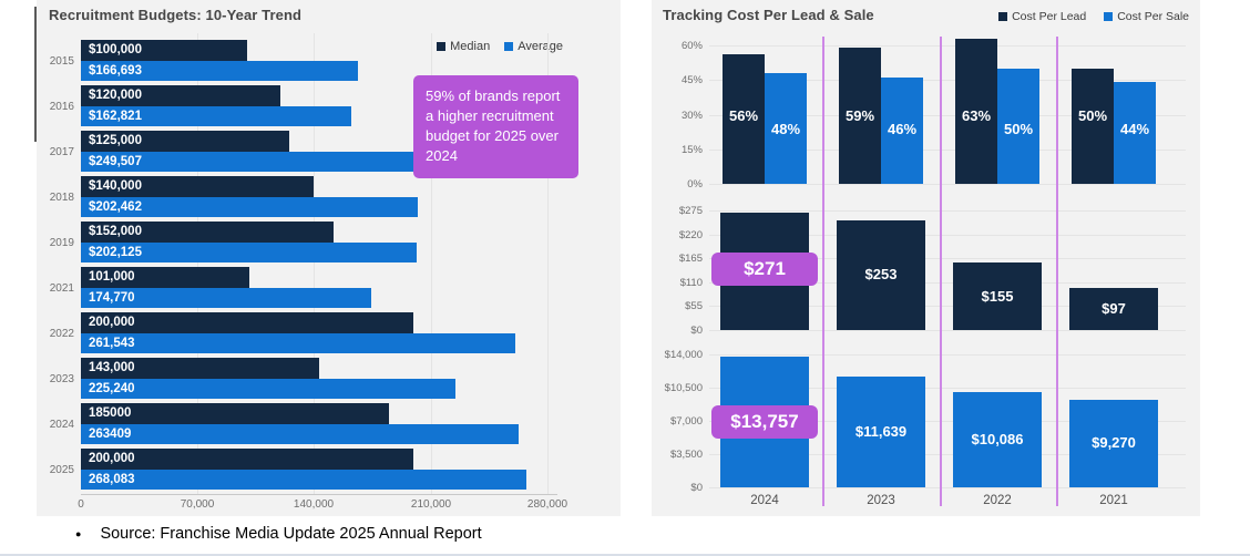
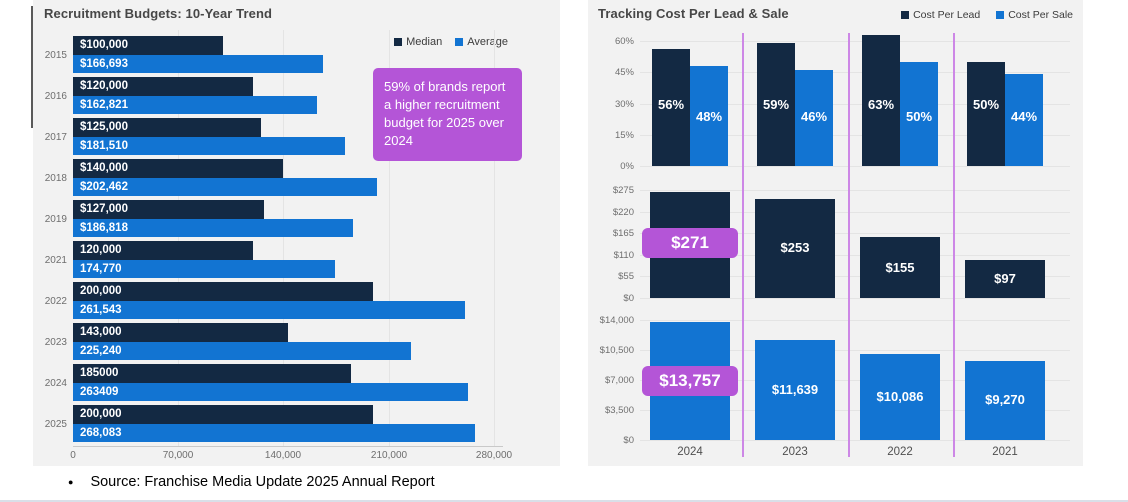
Recruitment Budgets: 10-Year Trend/Average/2017: $249,507 -> $181,510
Recruitment Budgets: 10-Year Trend/Median/2019: $152,000 -> $127,000
Recruitment Budgets: 10-Year Trend/Average/2019: $202,125 -> $186,818
Recruitment Budgets: 10-Year Trend/Median/2021: 101,000 -> 120,000
